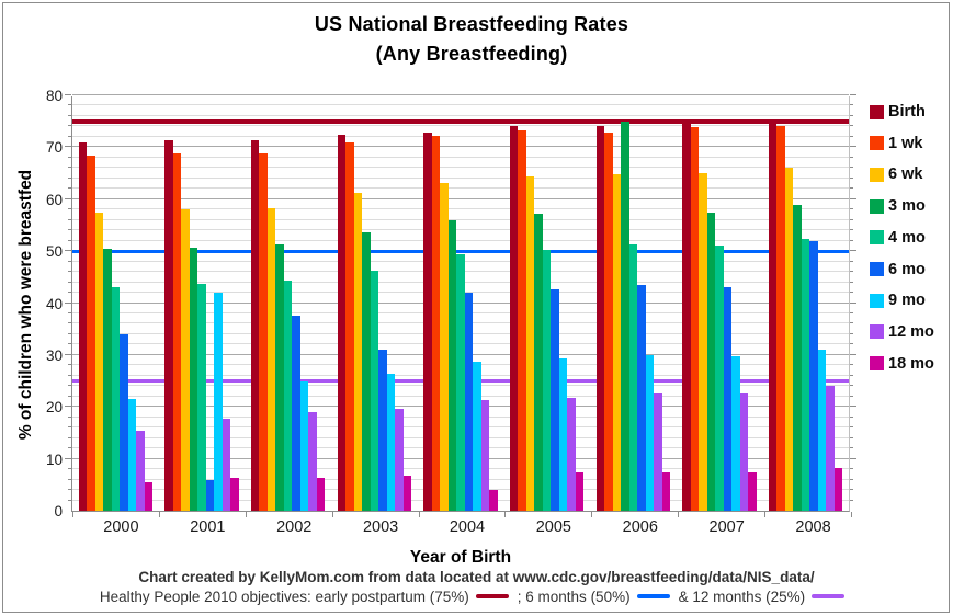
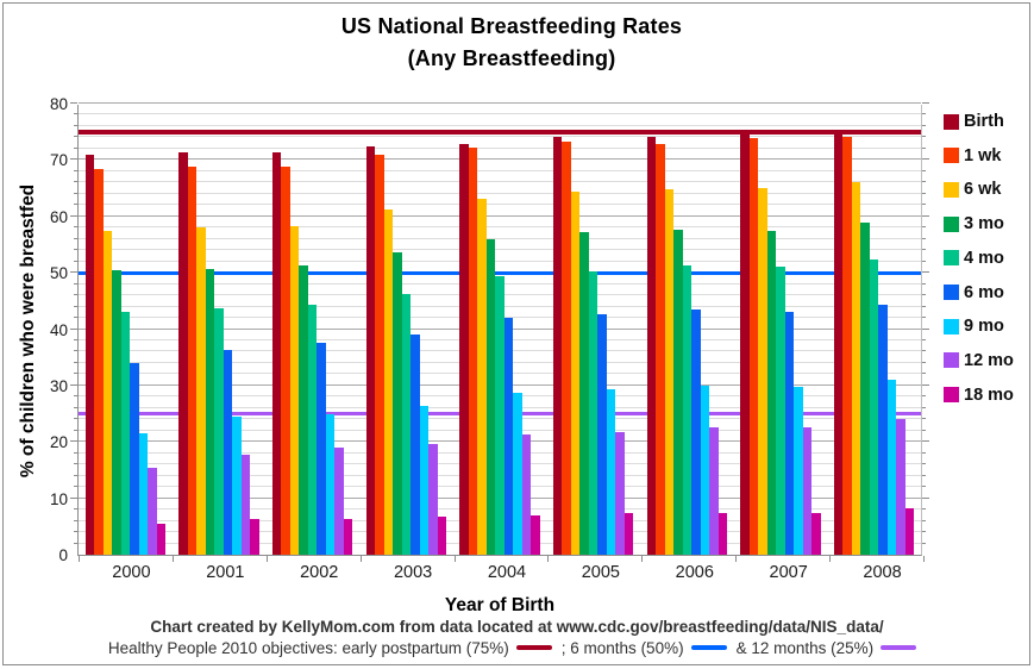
6 mo/2001: 6 -> 36
9 mo/2001: 42 -> 24
6 mo/2003: 31 -> 39
18 mo/2004: 4 -> 7
3 mo/2006: 75 -> 58
6 mo/2008: 52 -> 44
